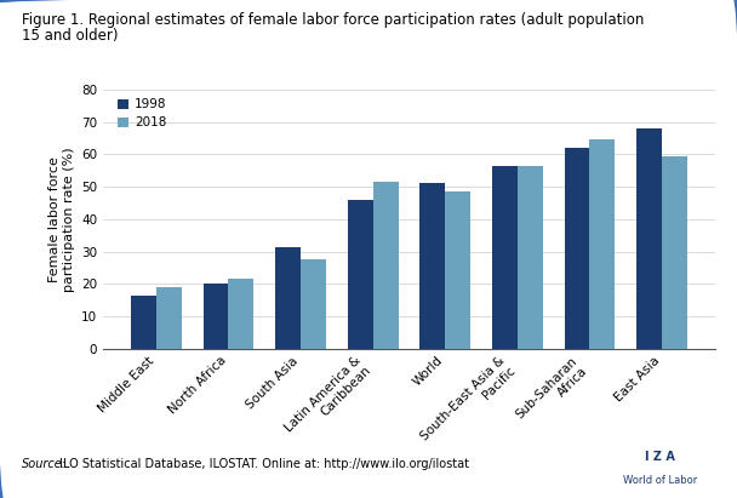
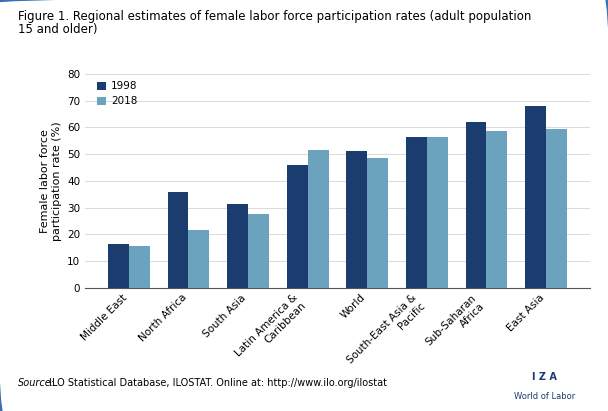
2018/Middle East: 19.0 -> 15.5
1998/North Africa: 20.0 -> 36.0
2018/Sub-Saharan Africa: 64.5 -> 58.5
